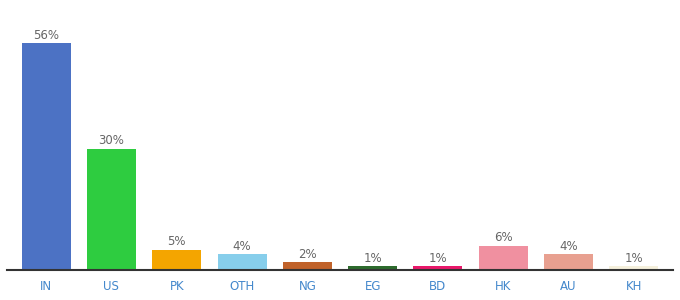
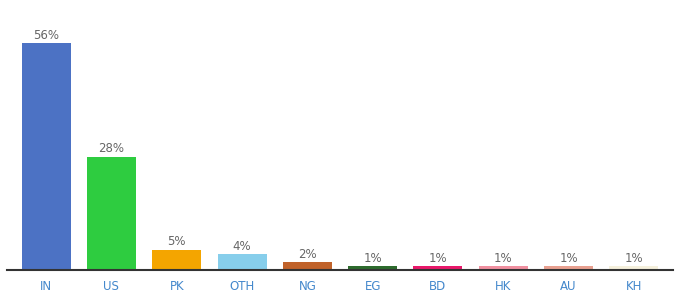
US: 30% -> 28%
HK: 6% -> 1%
AU: 4% -> 1%
